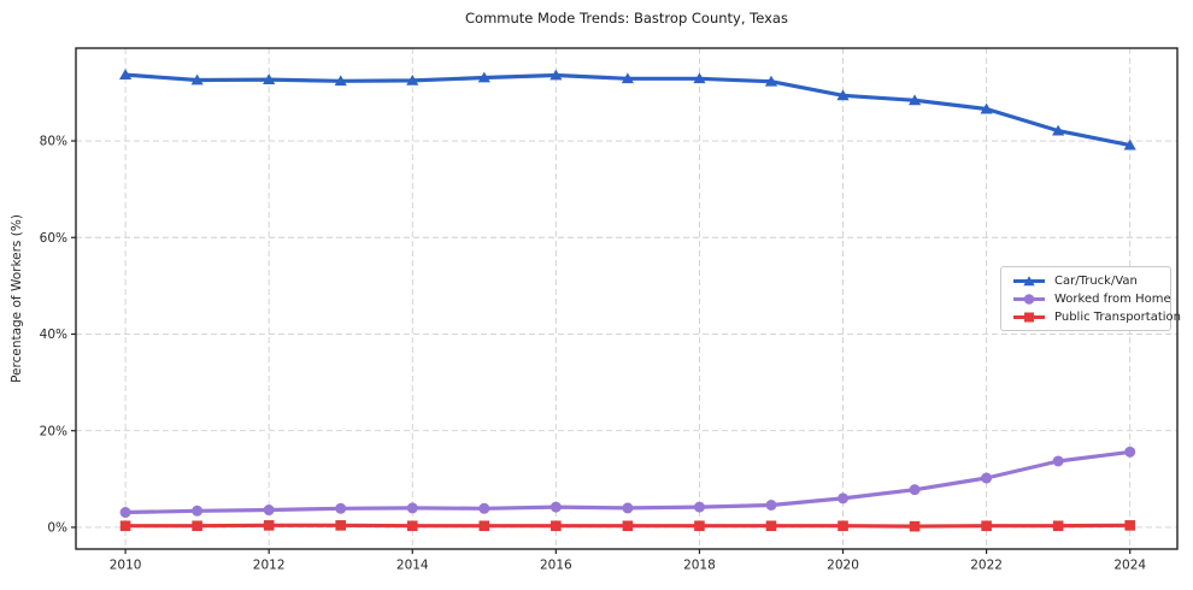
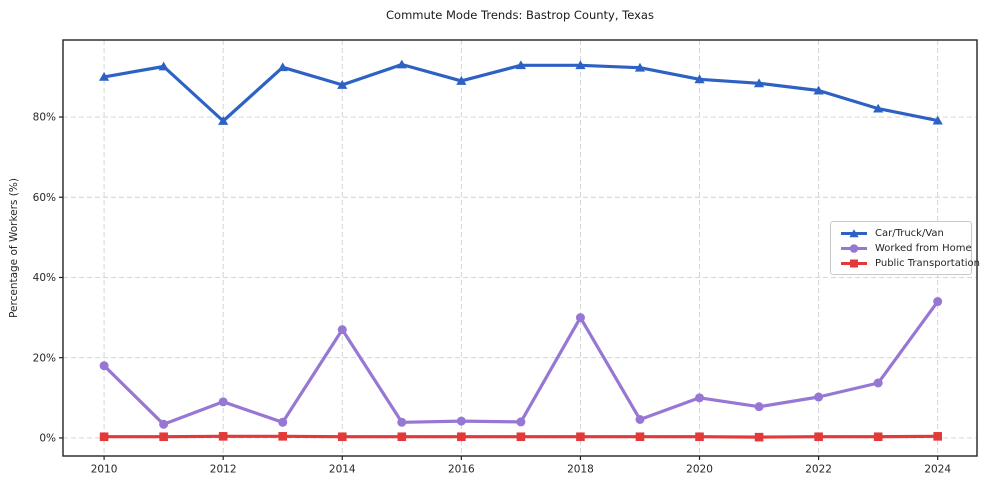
Car/Truck/Van/2010: 94% -> 90%
Worked from Home/2010: 3% -> 18%
Car/Truck/Van/2012: 93% -> 79%
Worked from Home/2012: 4% -> 9%
Car/Truck/Van/2014: 92% -> 88%
Worked from Home/2014: 4% -> 27%
Car/Truck/Van/2016: 94% -> 89%
Worked from Home/2018: 4% -> 30%
Worked from Home/2020: 6% -> 10%
Worked from Home/2024: 16% -> 34%
